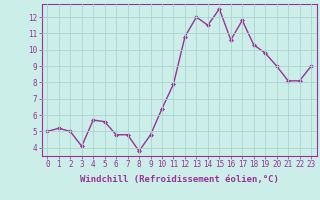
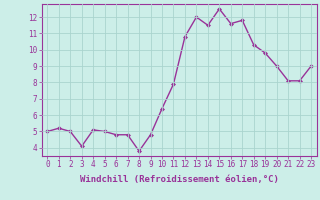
4: 5.7 -> 5.1
5: 5.6 -> 5.0
16: 10.6 -> 11.6
